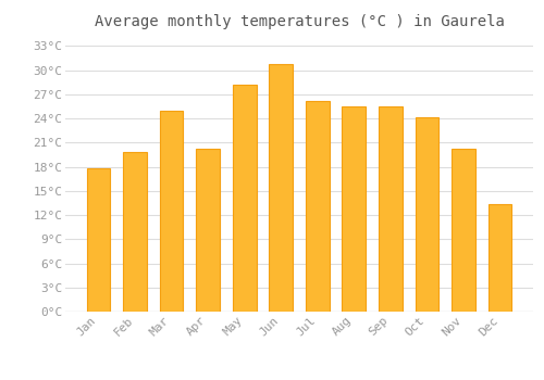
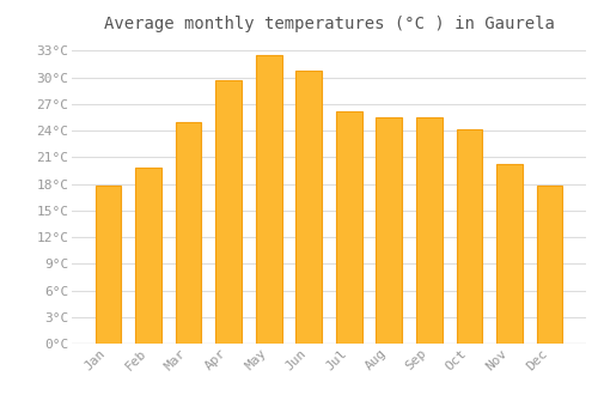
Apr: 20.2°C -> 29.7°C
May: 28.2°C -> 32.5°C
Dec: 13.4°C -> 17.8°C
